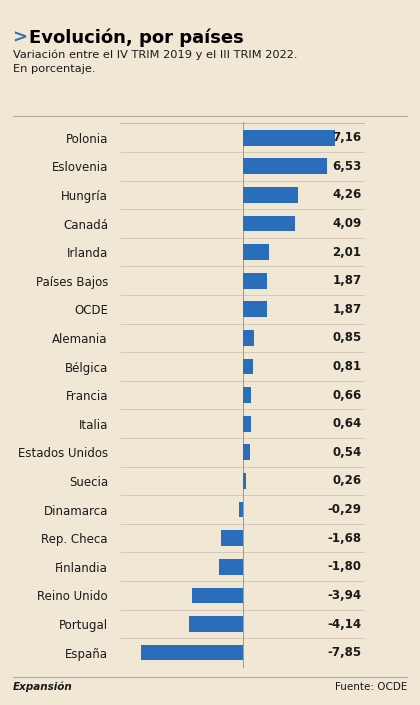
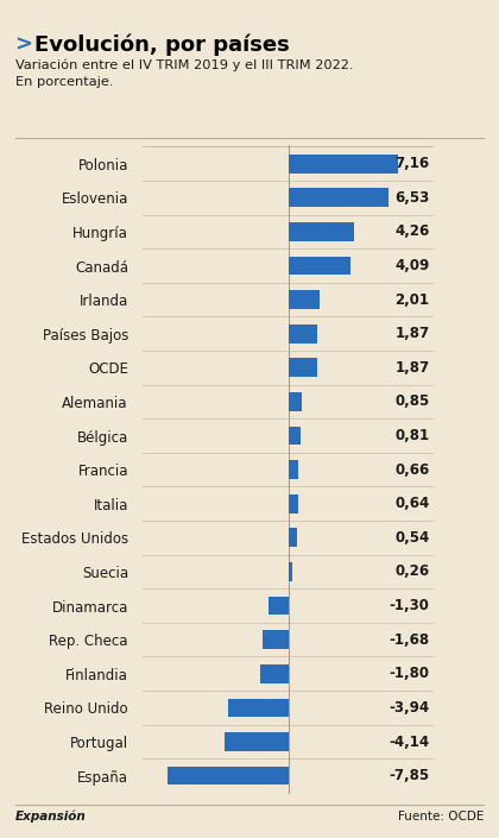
Dinamarca: -0,29 -> -1,30
